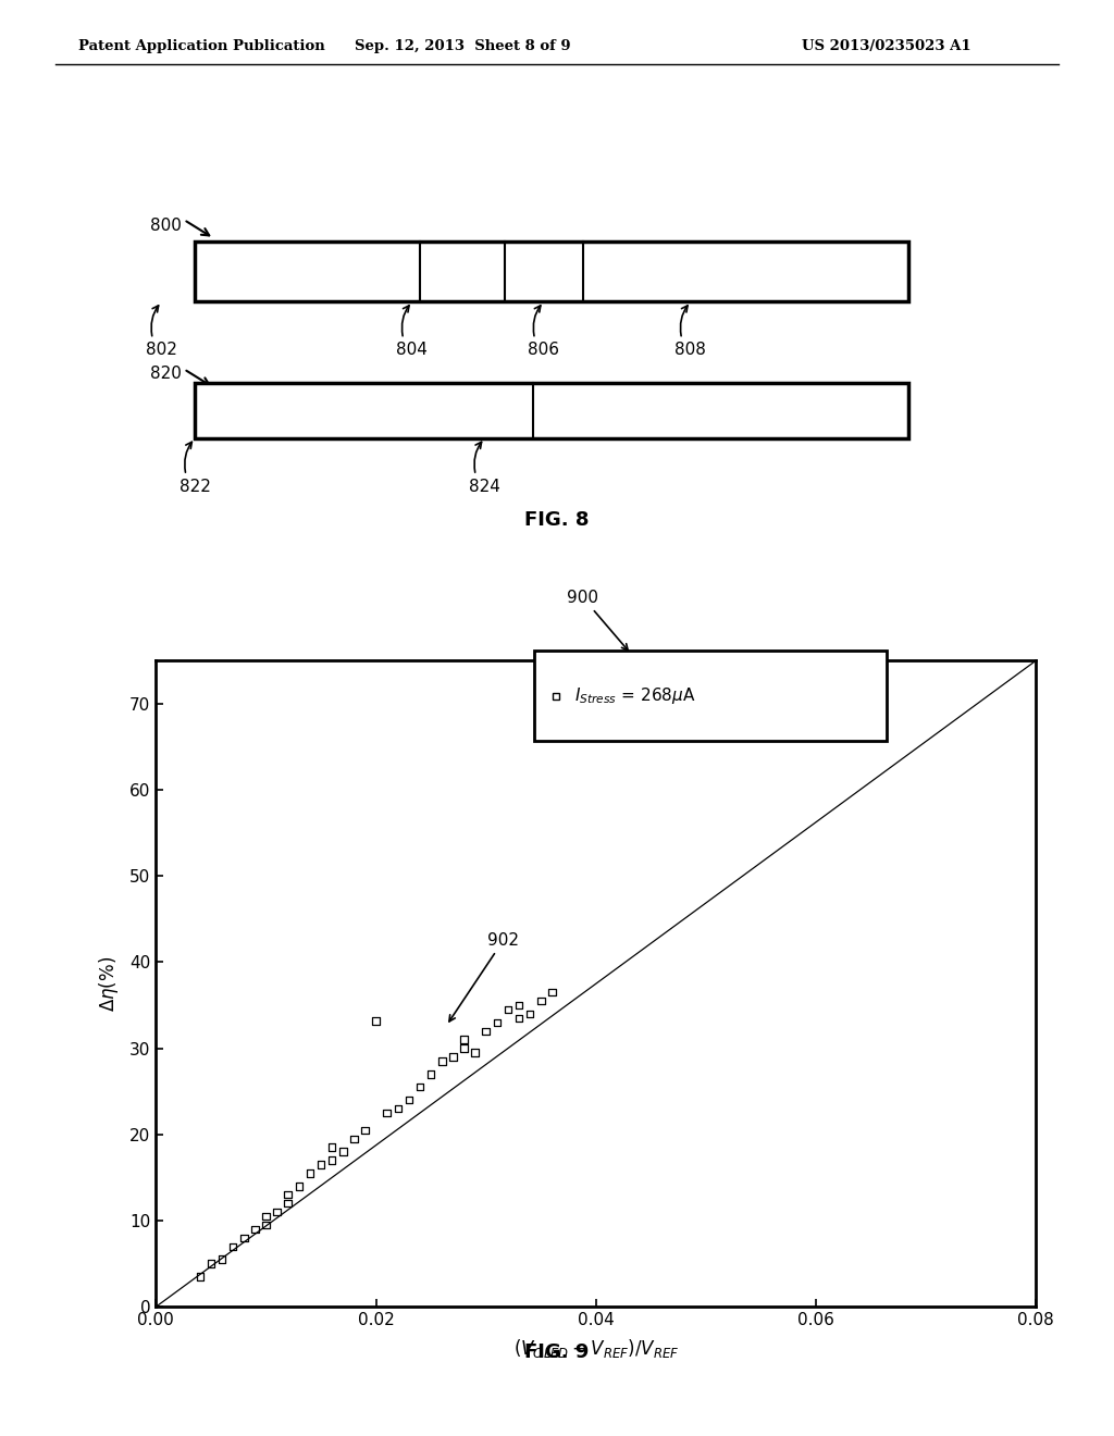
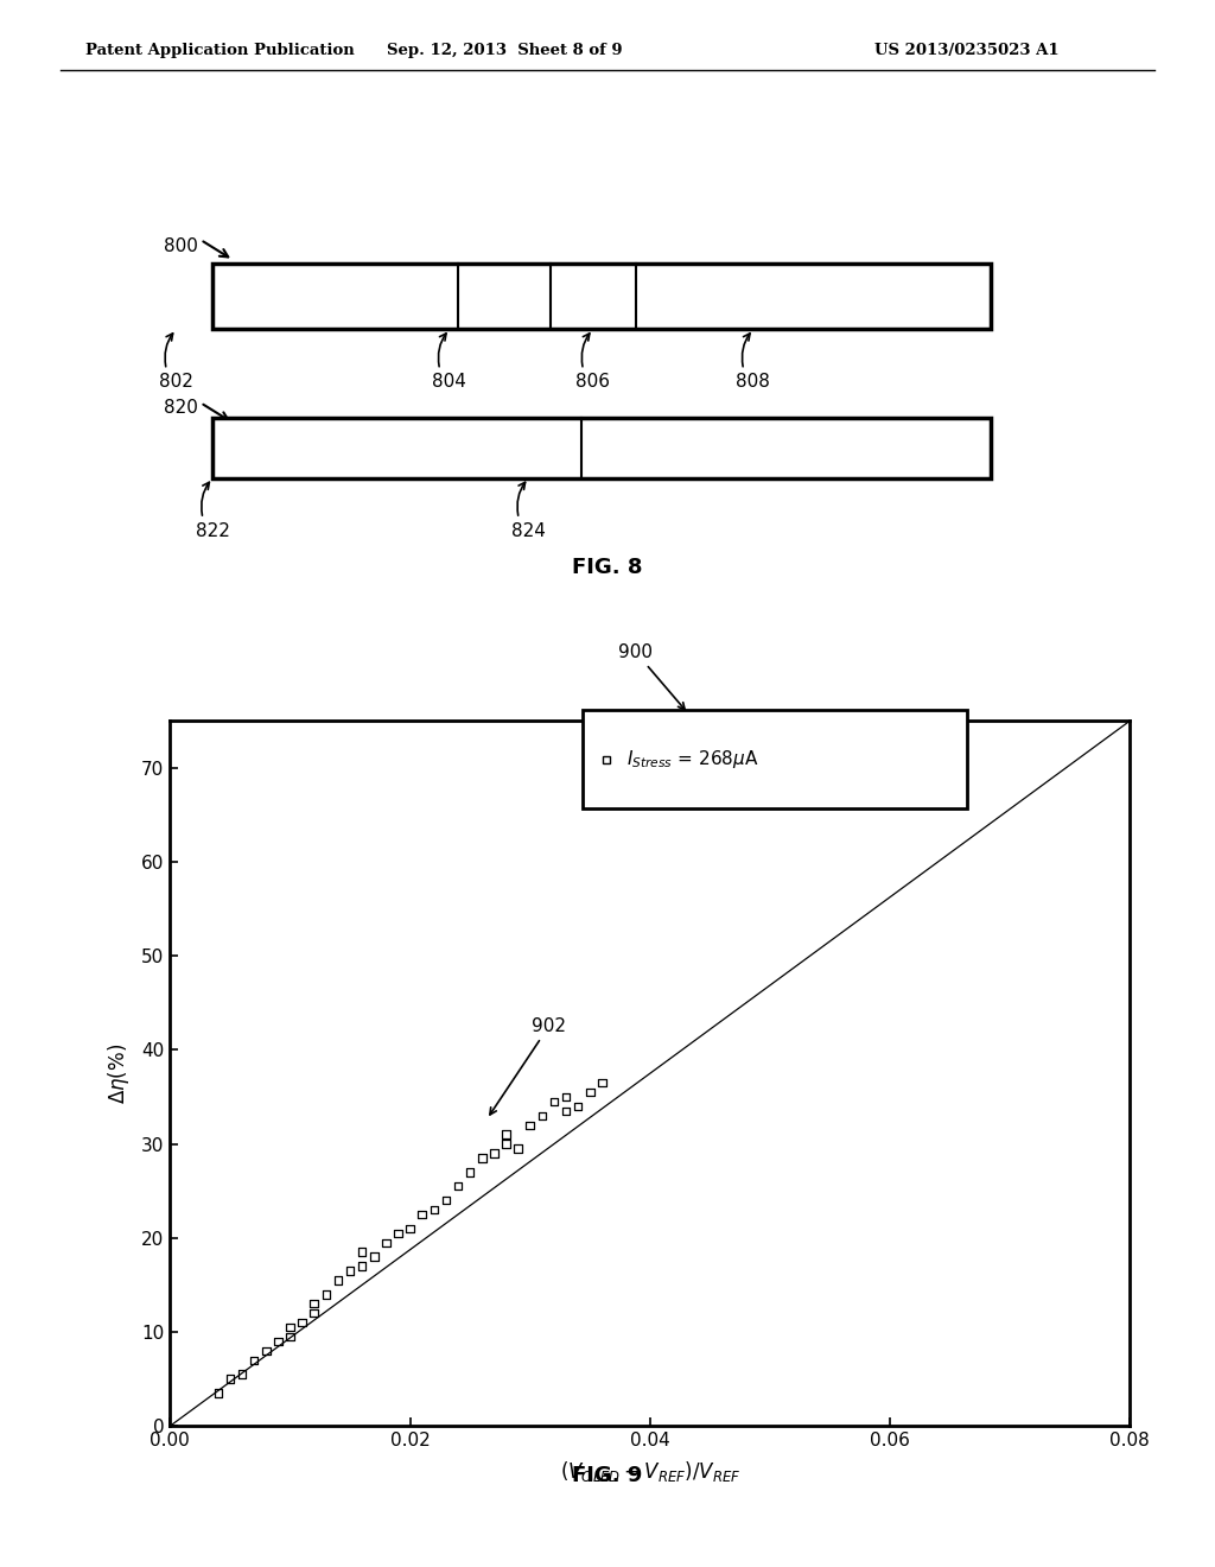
0.02: 33.2 -> 21.0
